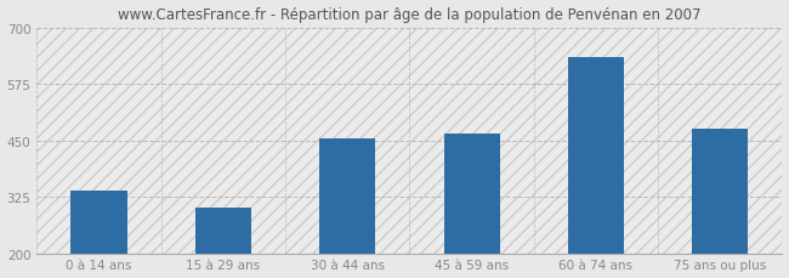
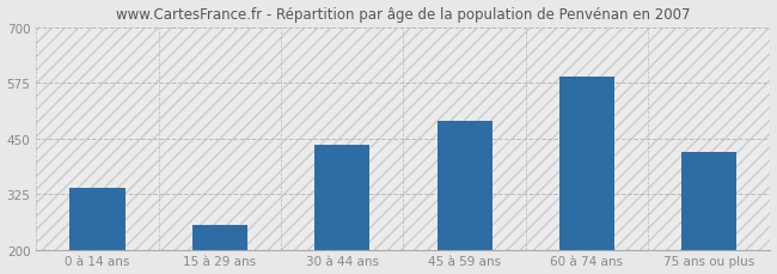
15 à 29 ans: 300 -> 255
30 à 44 ans: 455 -> 435
45 à 59 ans: 465 -> 490
60 à 74 ans: 635 -> 590
75 ans ou plus: 475 -> 420
